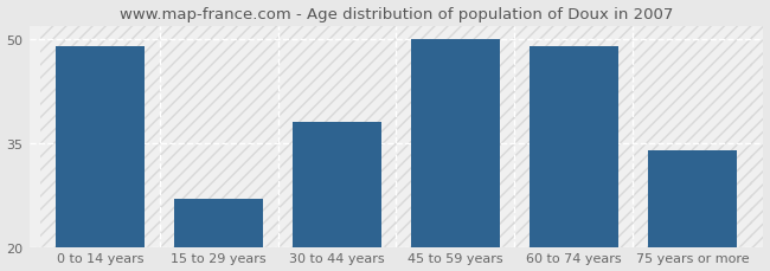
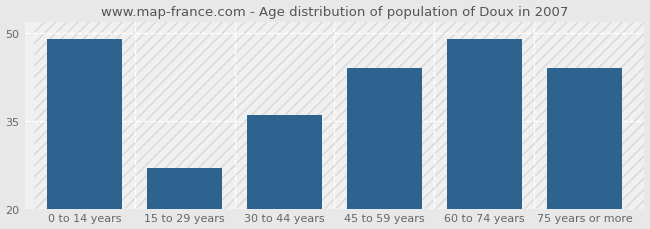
30 to 44 years: 38 -> 36
45 to 59 years: 50 -> 44
75 years or more: 34 -> 44
